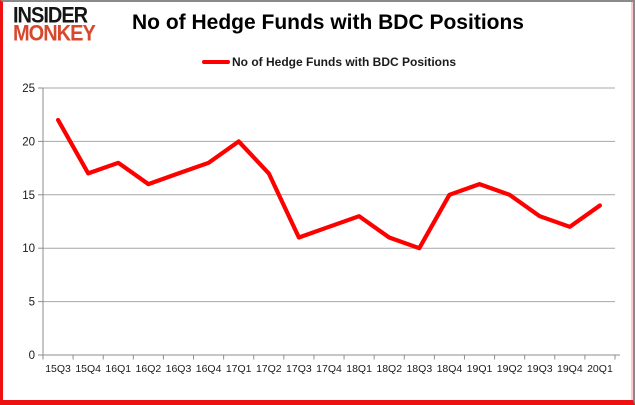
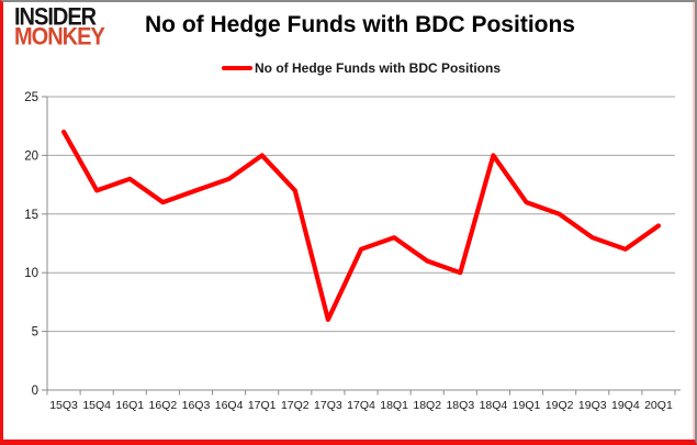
17Q3: 11 -> 6
18Q4: 15 -> 20
